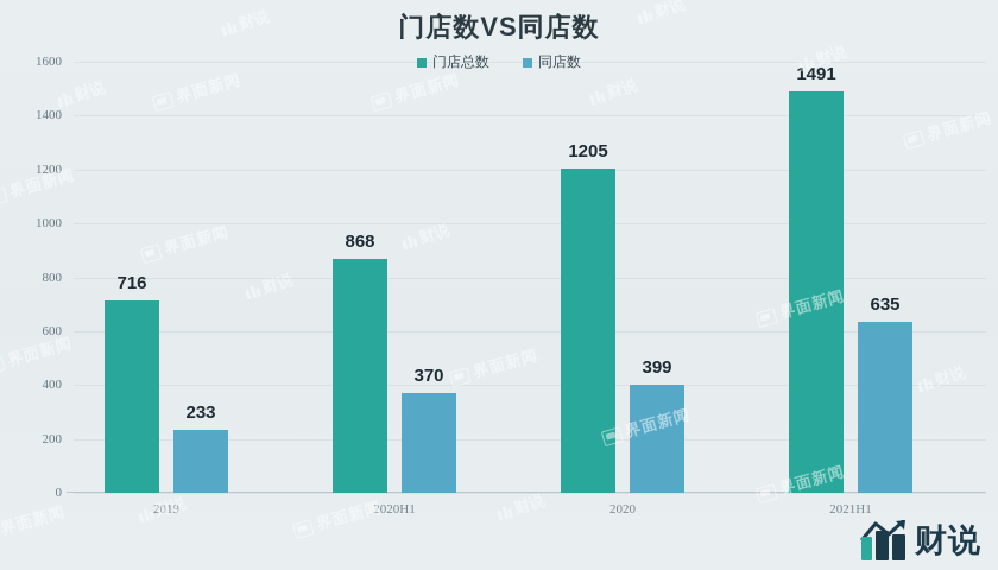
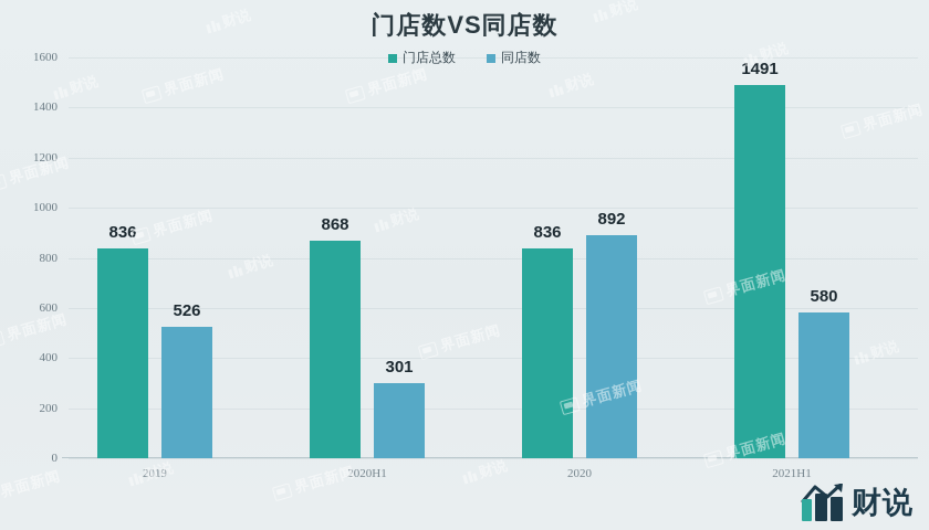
门店总数/2019: 716 -> 836
同店数/2019: 233 -> 526
同店数/2020H1: 370 -> 301
门店总数/2020: 1205 -> 836
同店数/2020: 399 -> 892
同店数/2021H1: 635 -> 580
